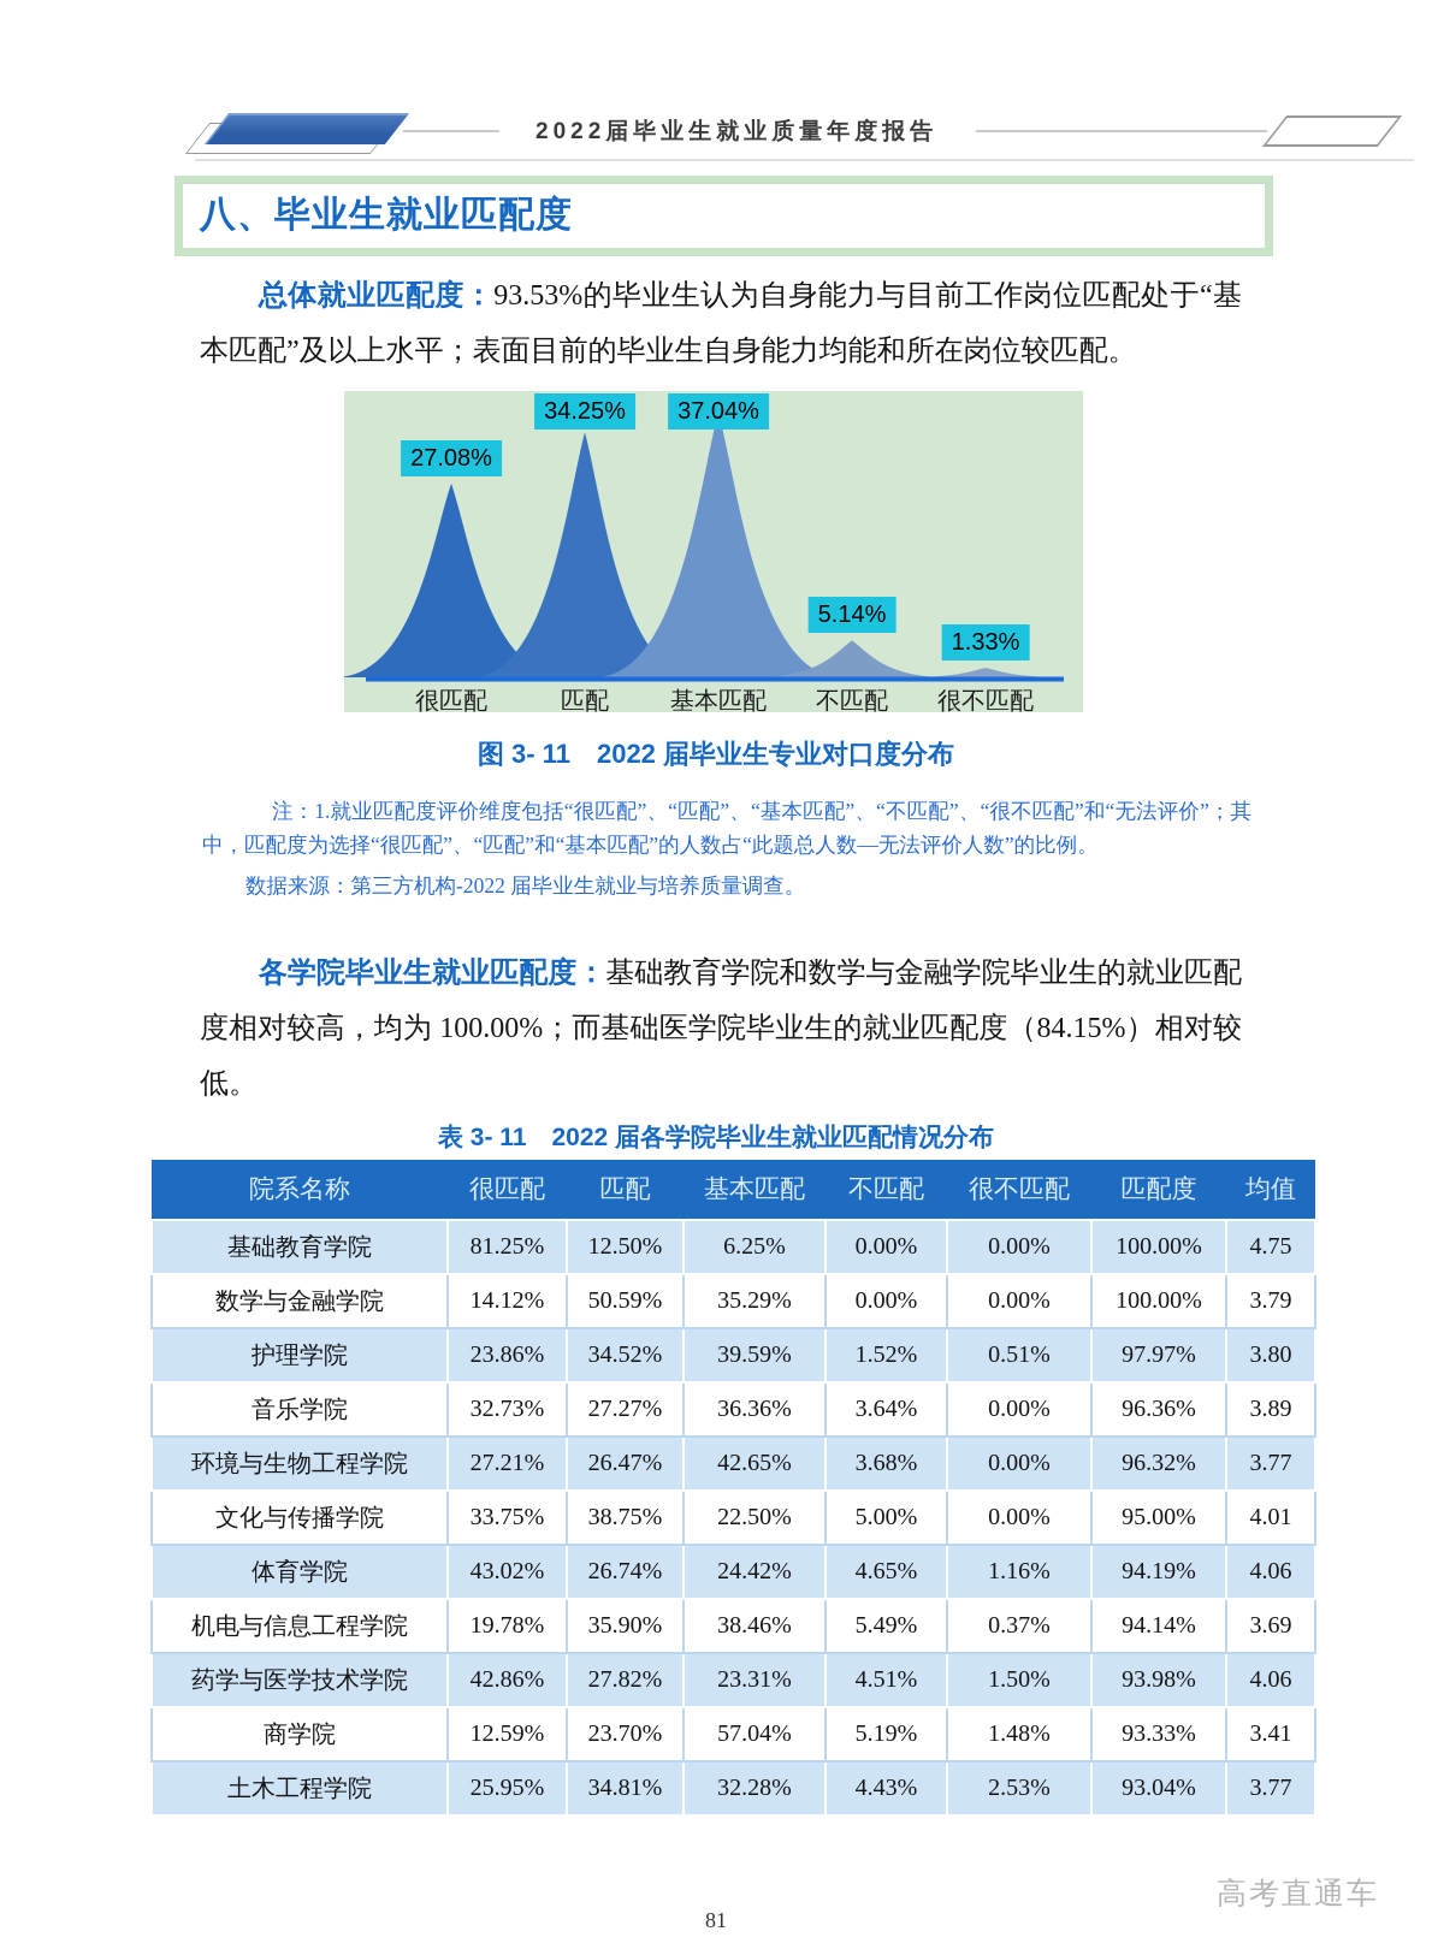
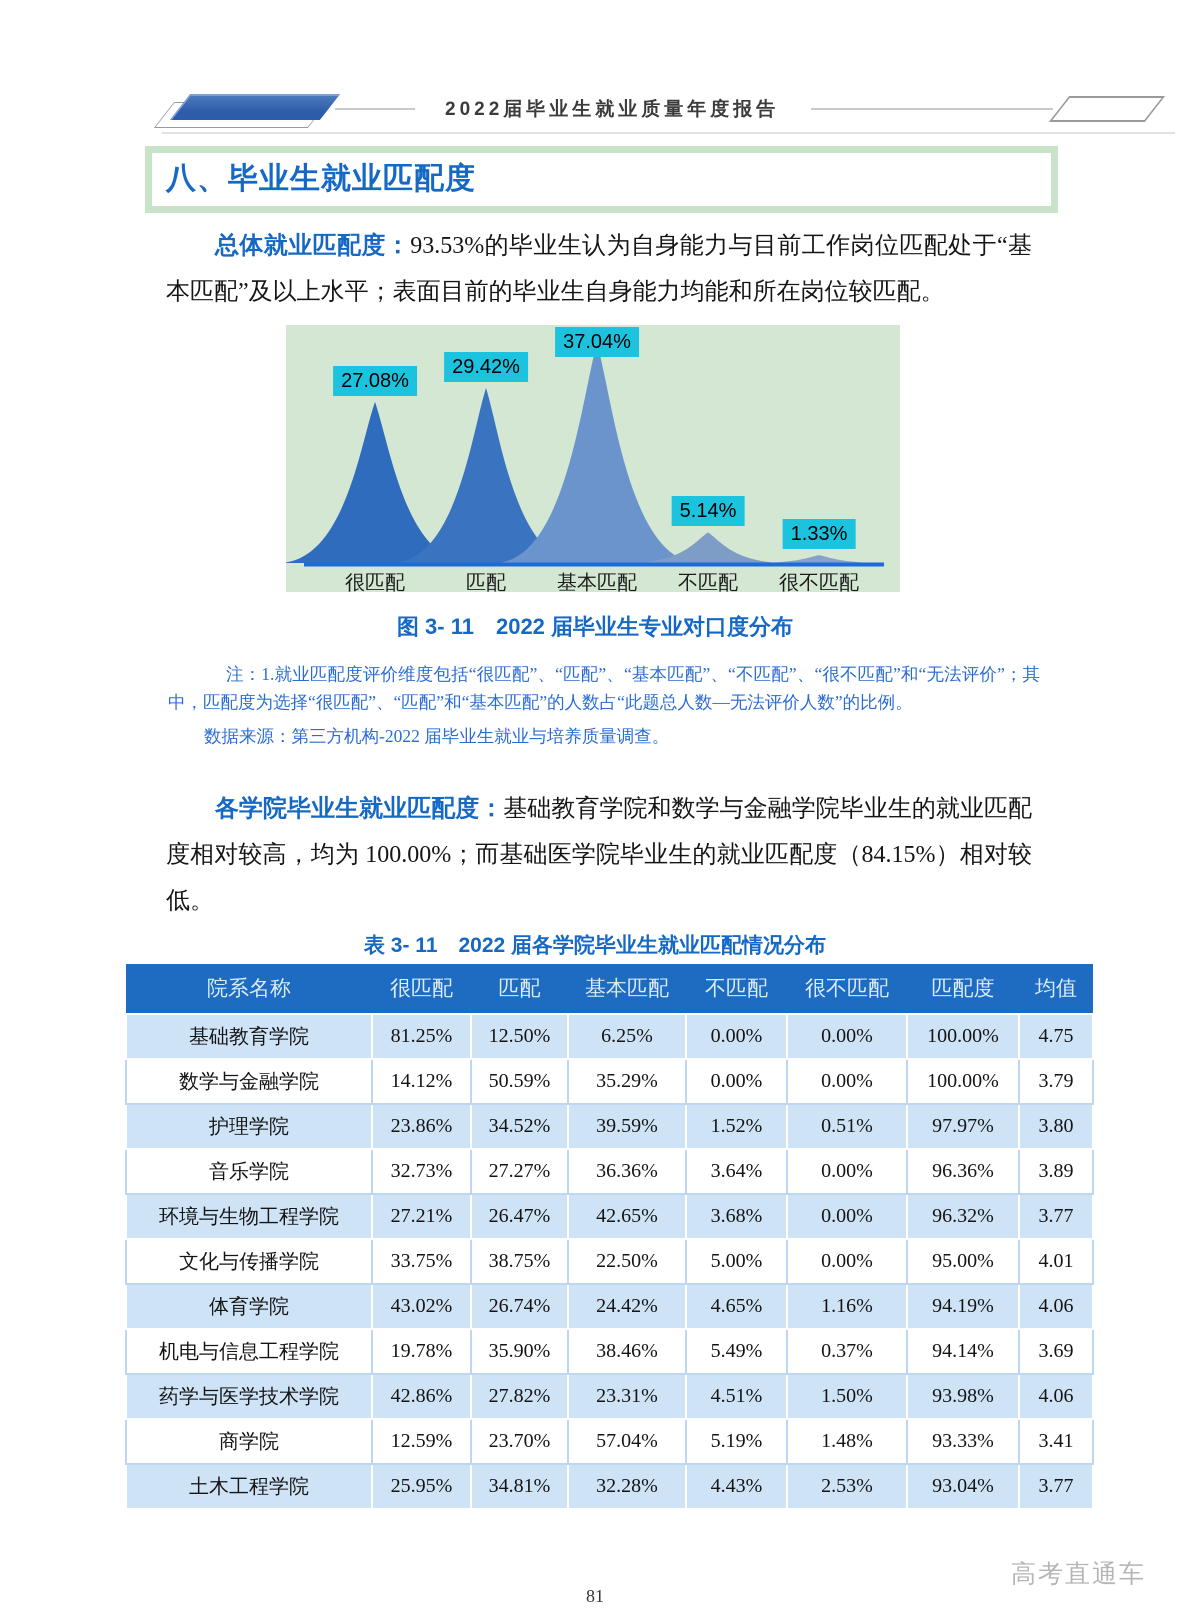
匹配: 34.25% -> 29.42%
